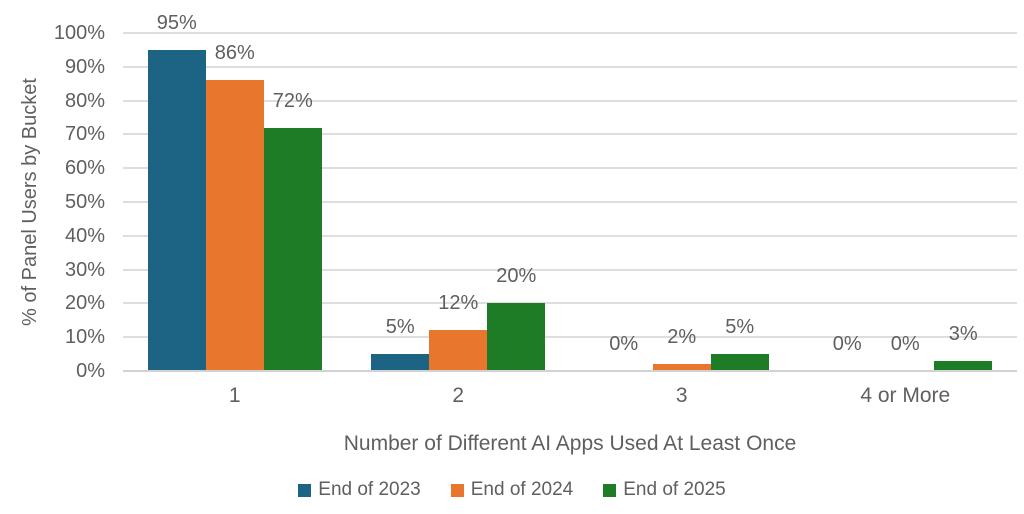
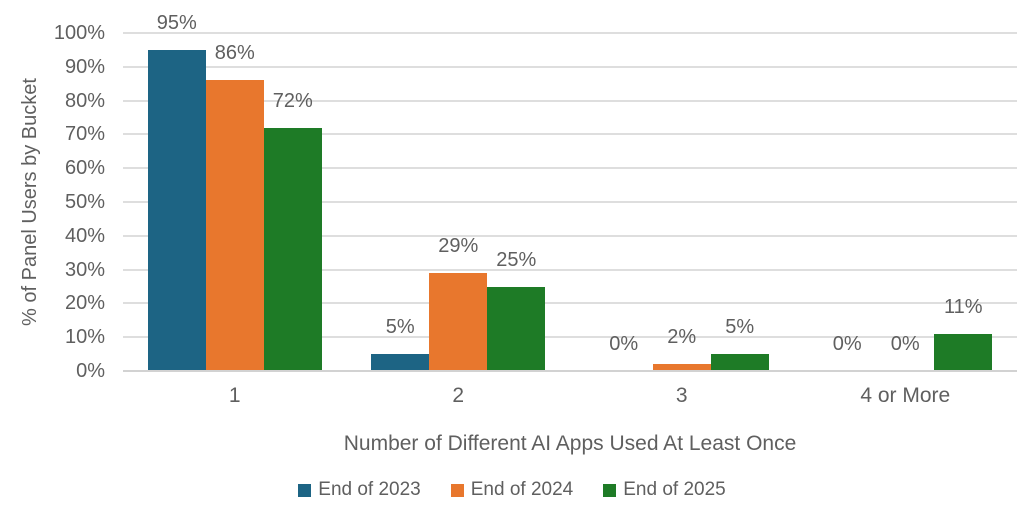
End of 2024/2: 12% -> 29%
End of 2025/2: 20% -> 25%
End of 2025/4 or More: 3% -> 11%
